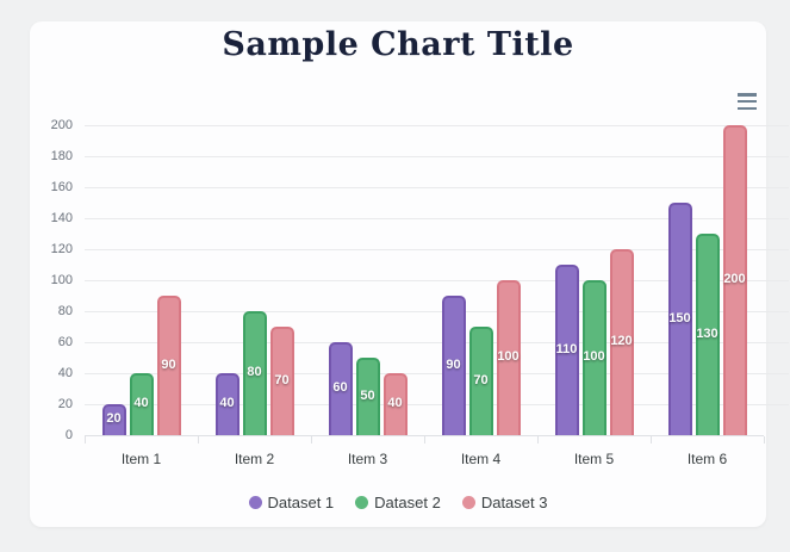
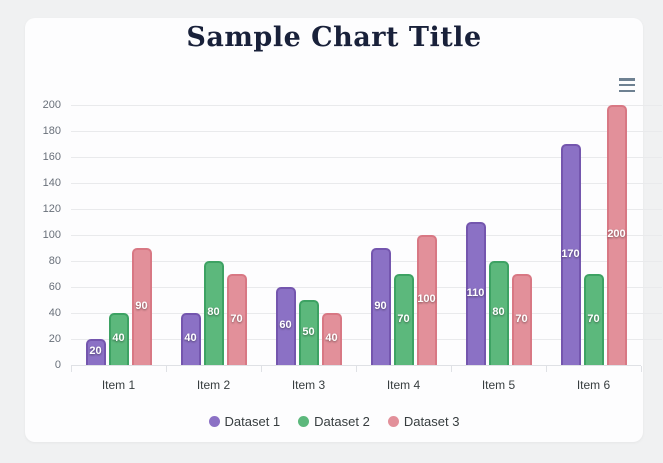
Dataset 2/Item 5: 100 -> 80
Dataset 3/Item 5: 120 -> 70
Dataset 1/Item 6: 150 -> 170
Dataset 2/Item 6: 130 -> 70
